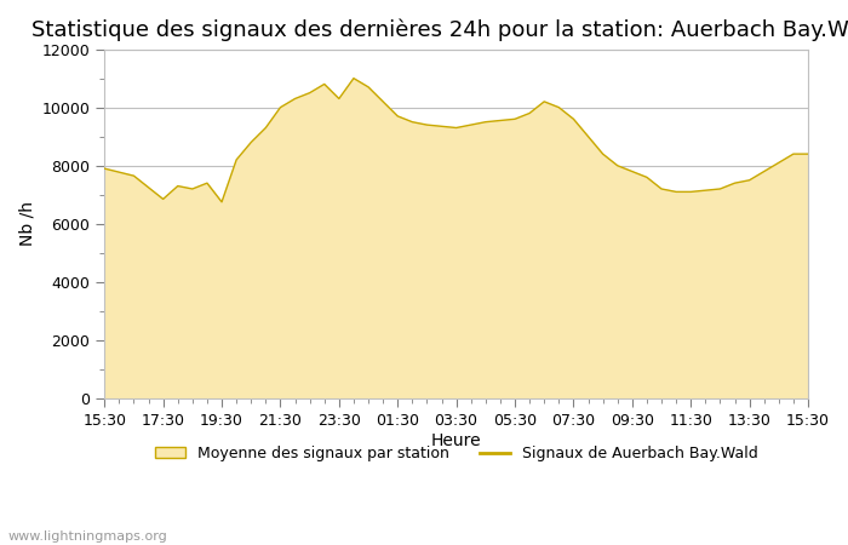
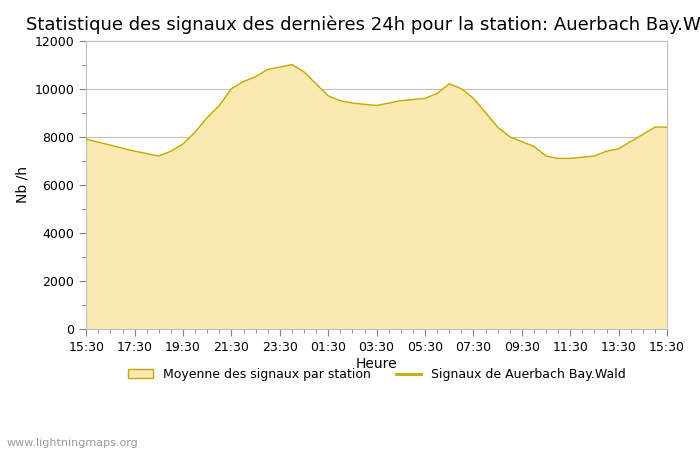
17:30: 6850 -> 7400
19:30: 6750 -> 7700
23:30: 10300 -> 10900
